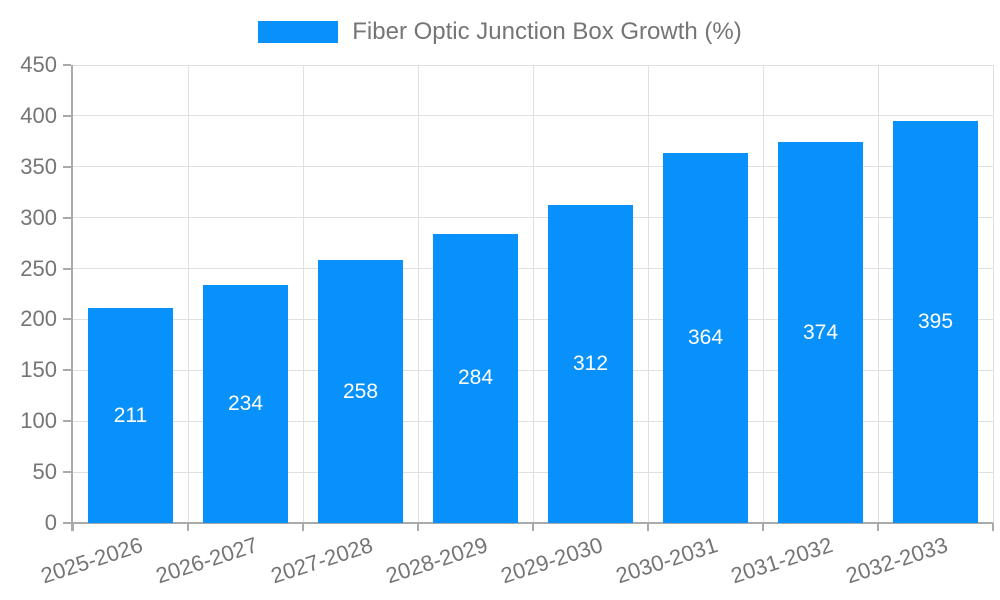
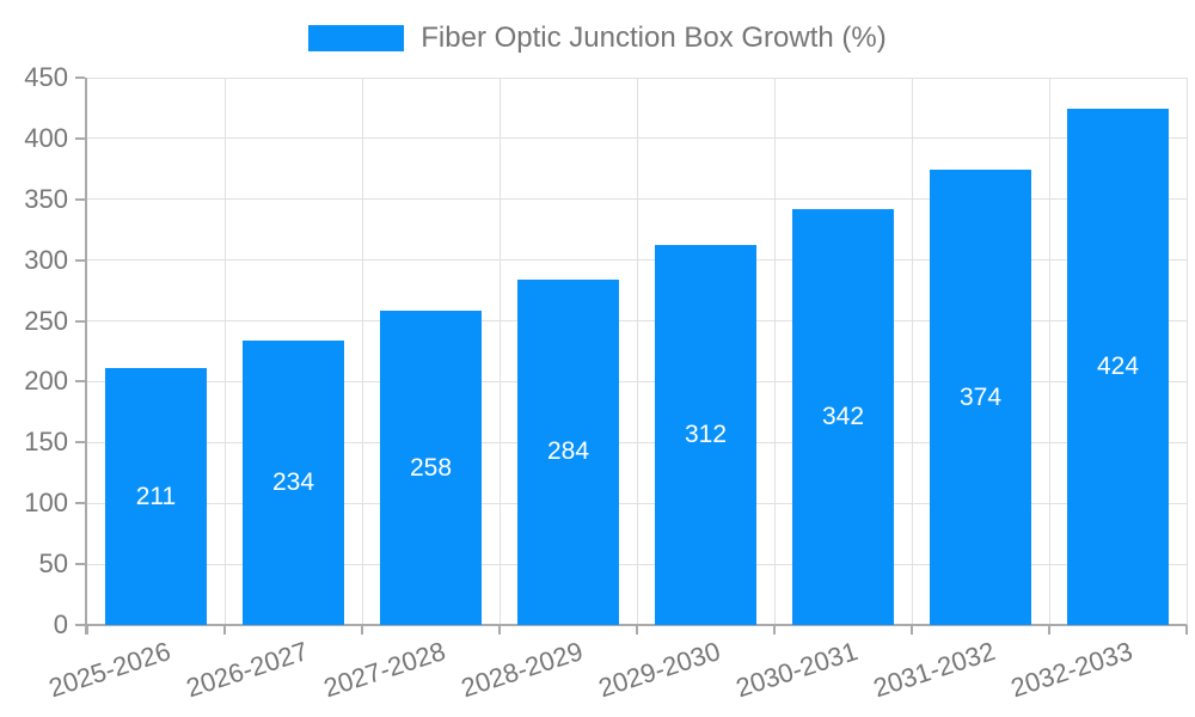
2030-2031: 364 -> 342
2032-2033: 395 -> 424
